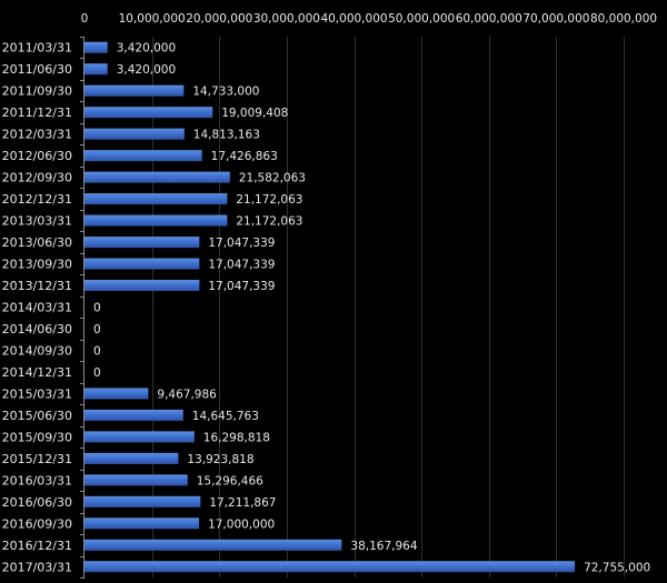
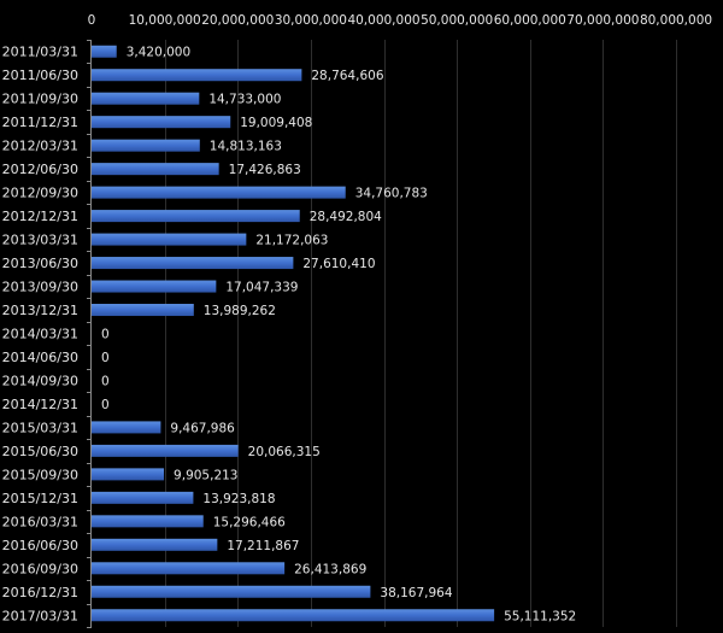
2011/06/30: 3,420,000 -> 28,764,606
2012/09/30: 21,582,063 -> 34,760,783
2012/12/31: 21,172,063 -> 28,492,804
2013/06/30: 17,047,339 -> 27,610,410
2013/12/31: 17,047,339 -> 13,989,262
2015/06/30: 14,645,763 -> 20,066,315
2015/09/30: 16,298,818 -> 9,905,213
2016/09/30: 17,000,000 -> 26,413,869
2017/03/31: 72,755,000 -> 55,111,352
